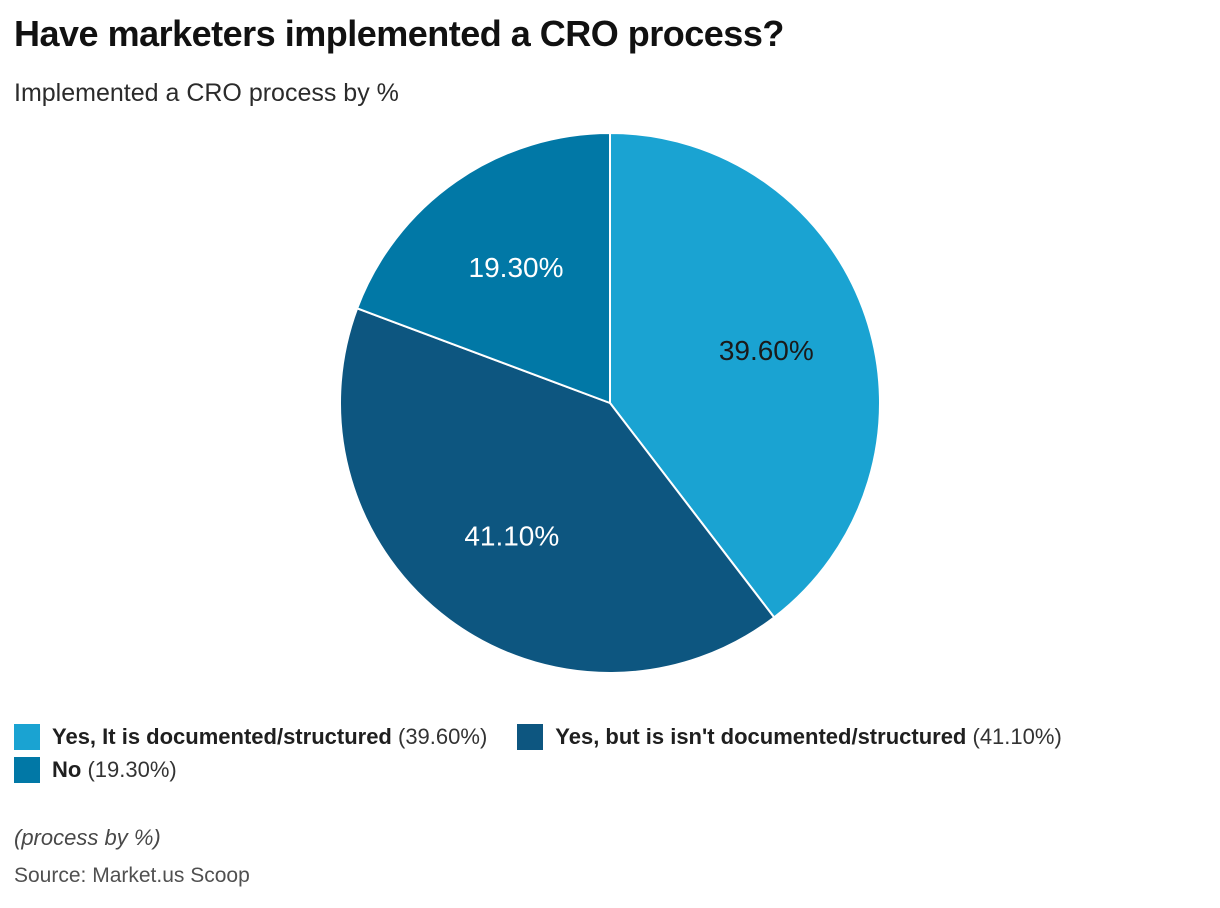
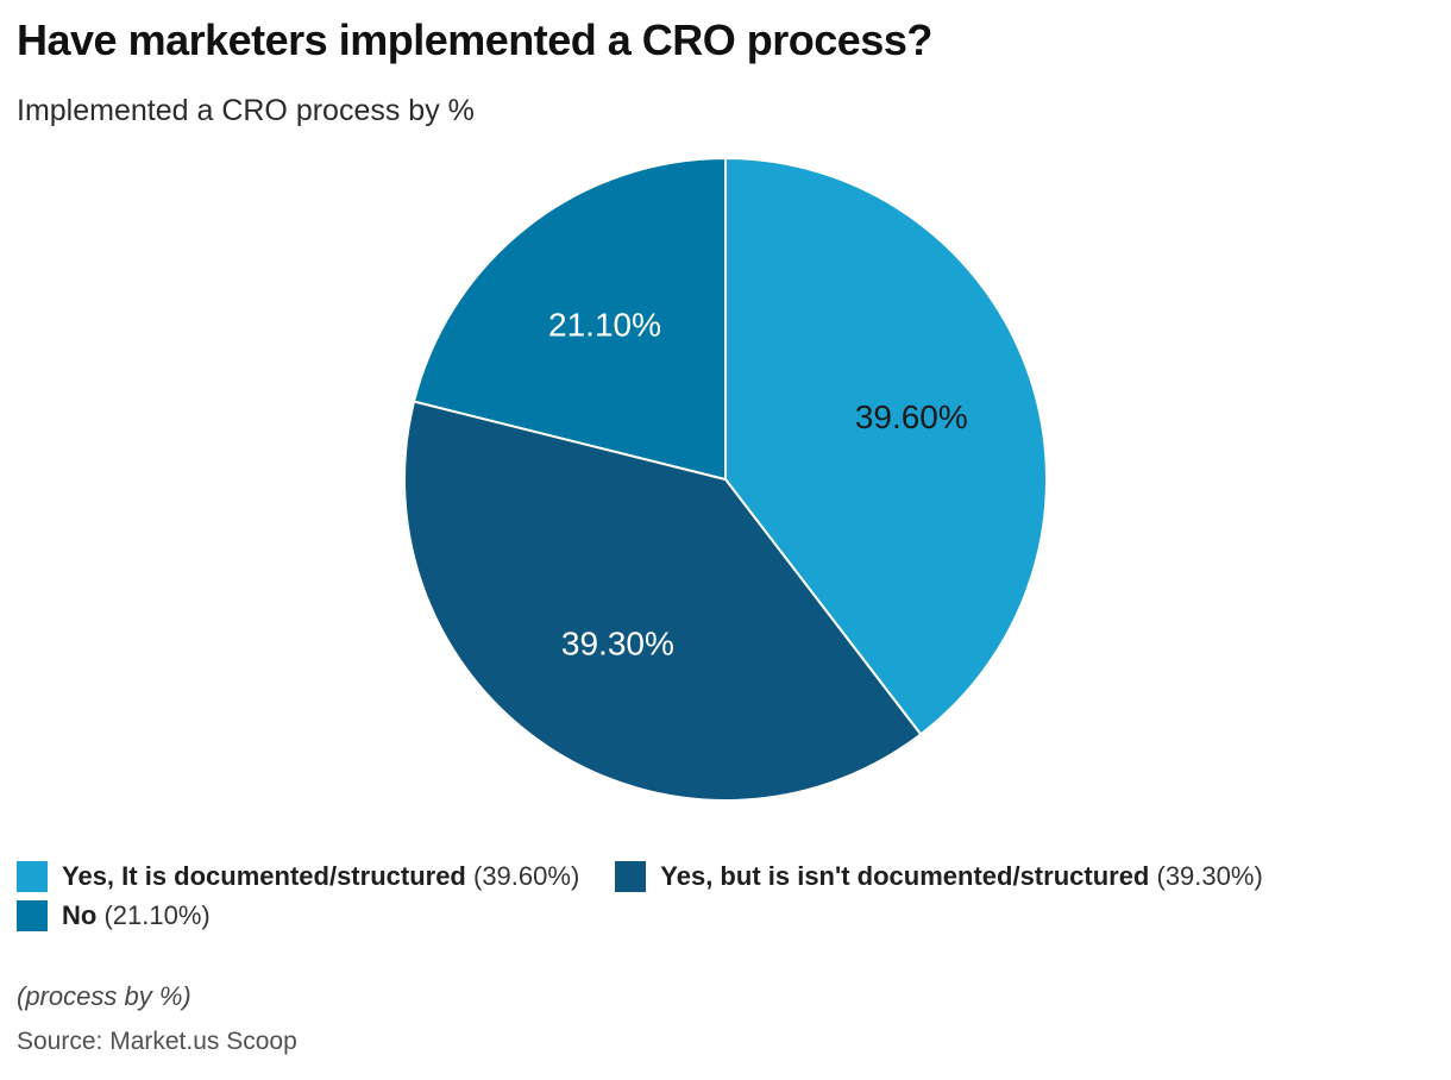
Yes, but is isn't documented/structured: 41.10% -> 39.30%
No: 19.30% -> 21.10%
